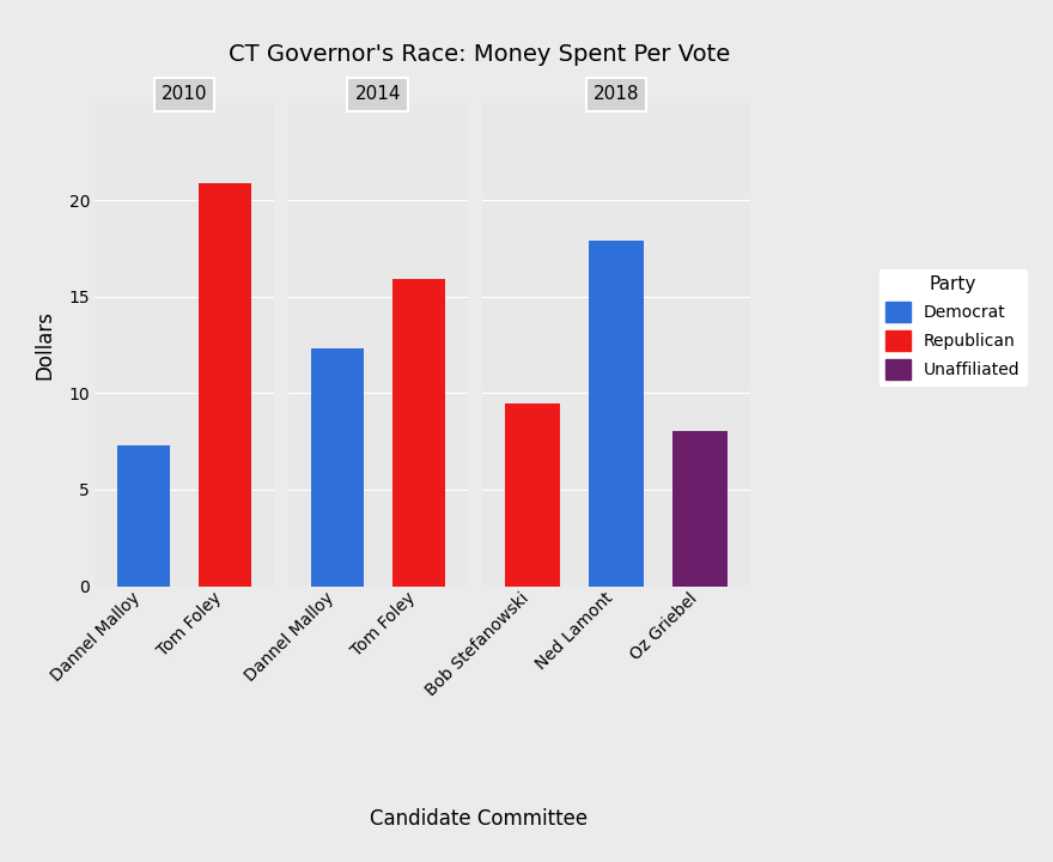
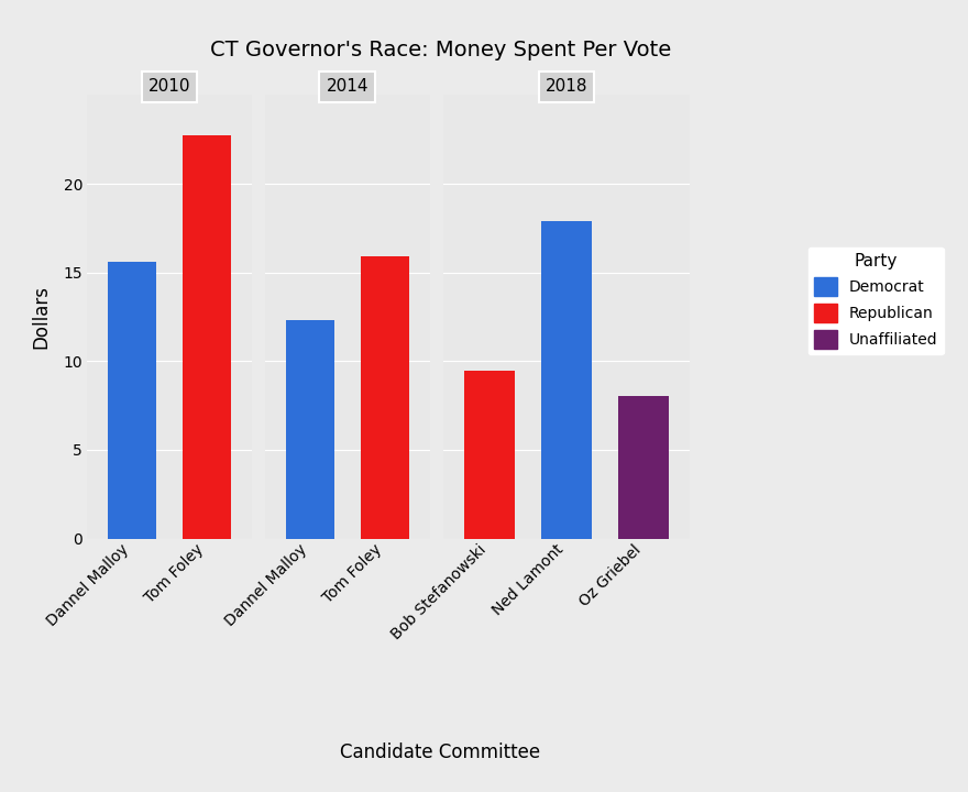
2010/Dannel Malloy: 7.3 -> 15.6
2010/Tom Foley: 20.9 -> 22.7
